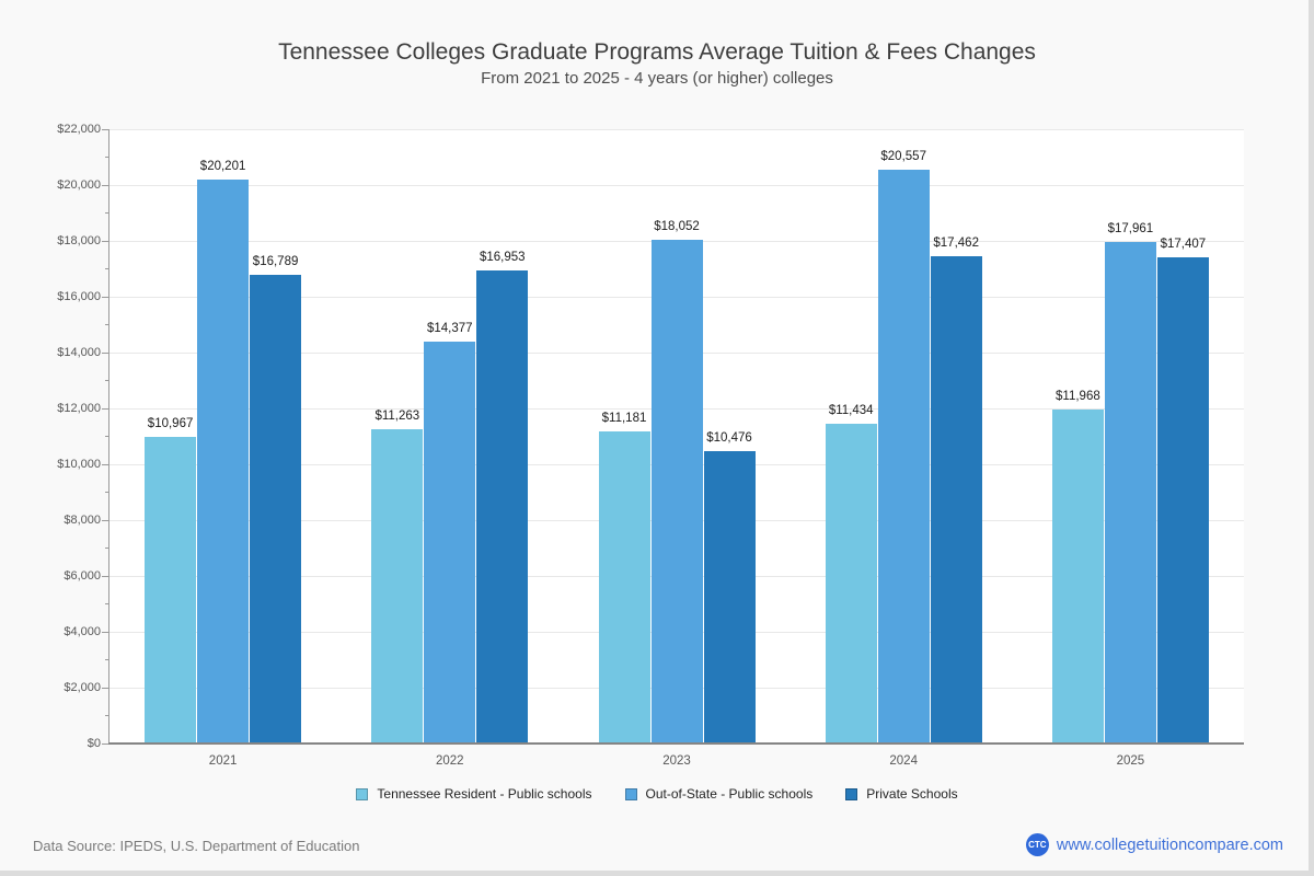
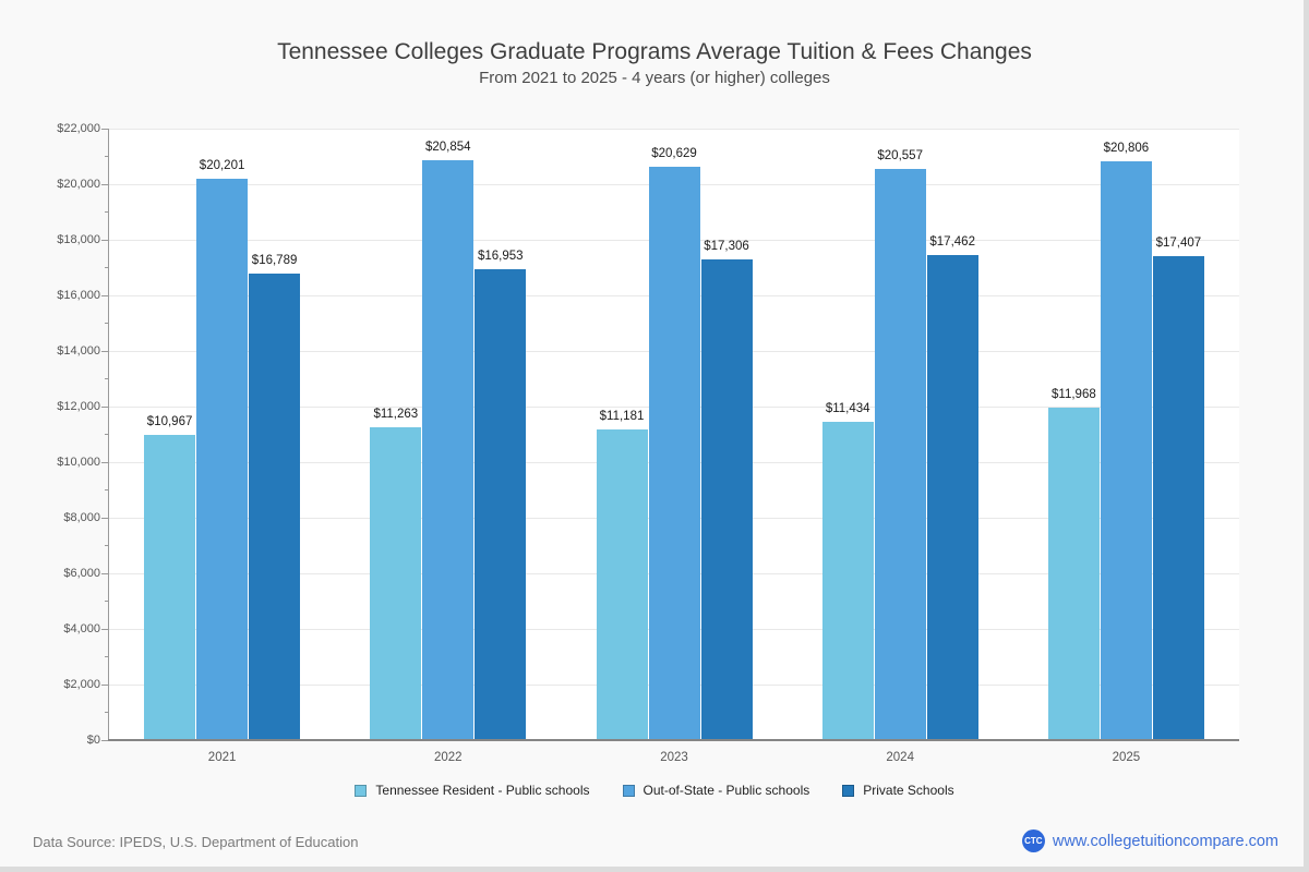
Out-of-State - Public schools/2022: $14,377 -> $20,854
Out-of-State - Public schools/2023: $18,052 -> $20,629
Private Schools/2023: $10,476 -> $17,306
Out-of-State - Public schools/2025: $17,961 -> $20,806
